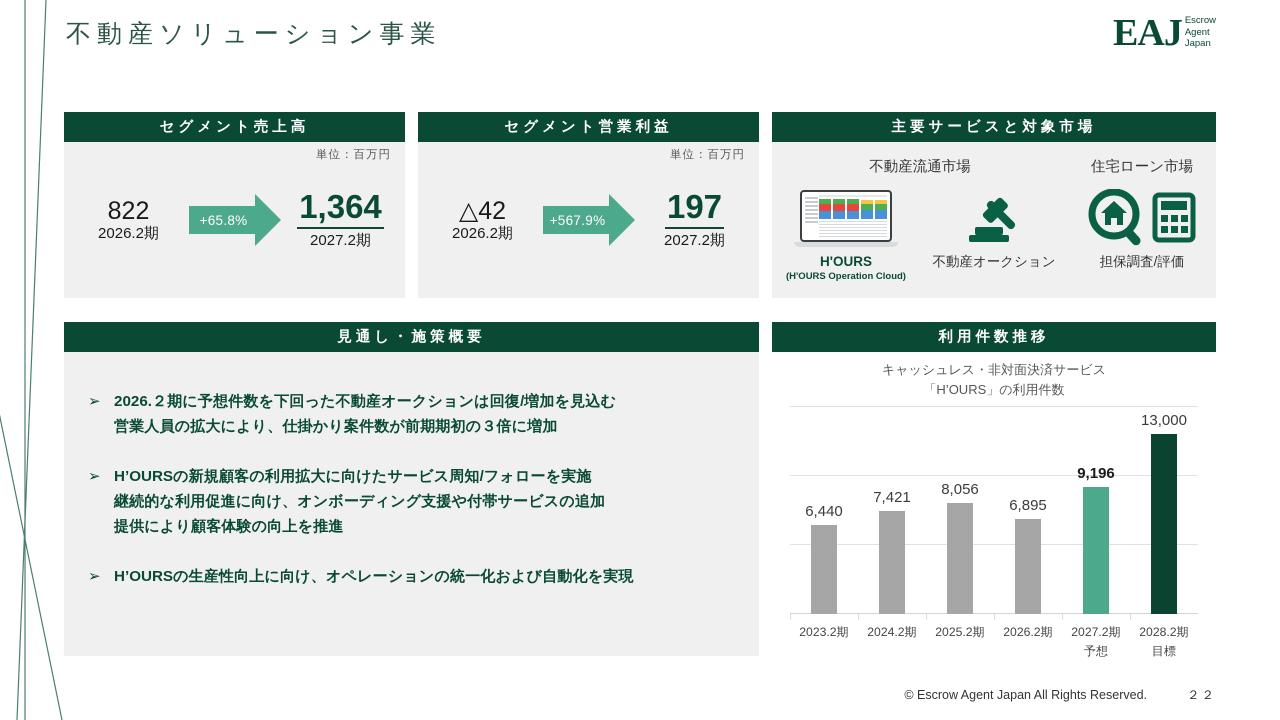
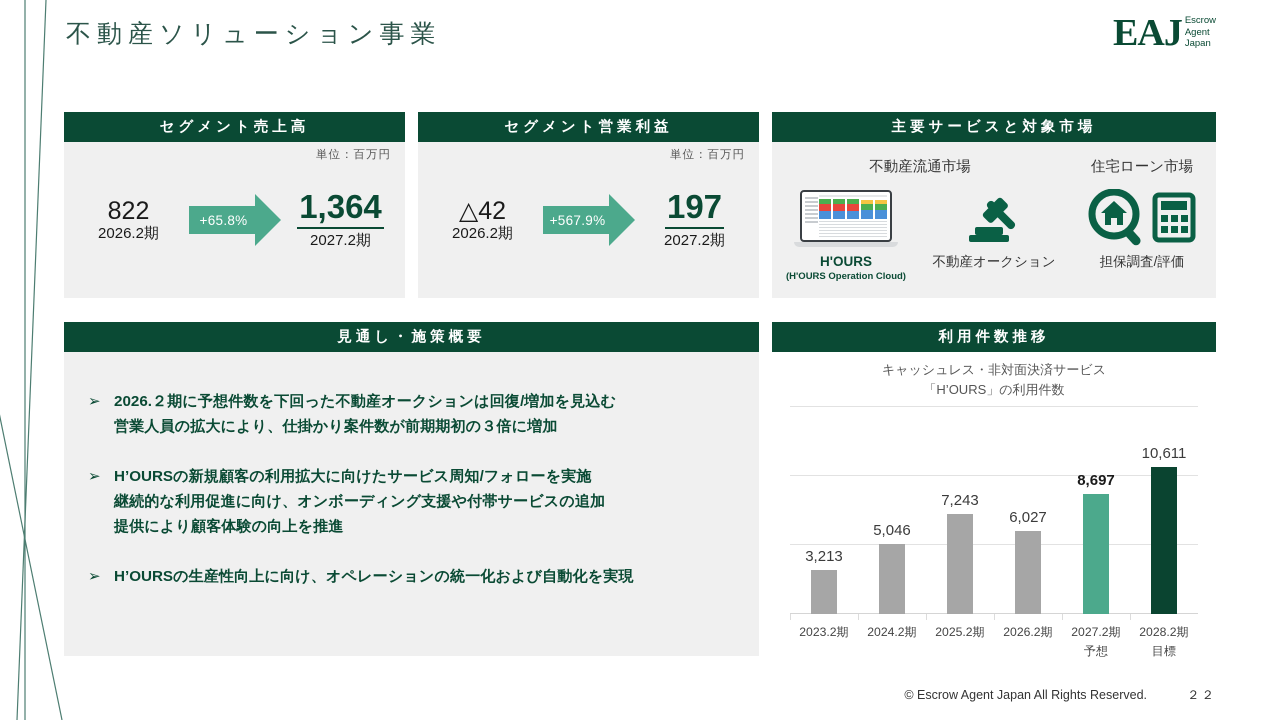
2023.2期: 6,440 -> 3,213
2024.2期: 7,421 -> 5,046
2025.2期: 8,056 -> 7,243
2026.2期: 6,895 -> 6,027
2027.2期: 9,196 -> 8,697
2028.2期: 13,000 -> 10,611
